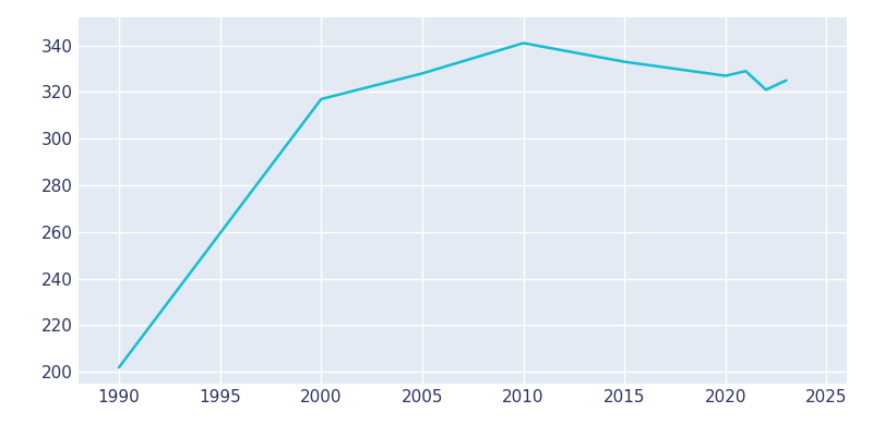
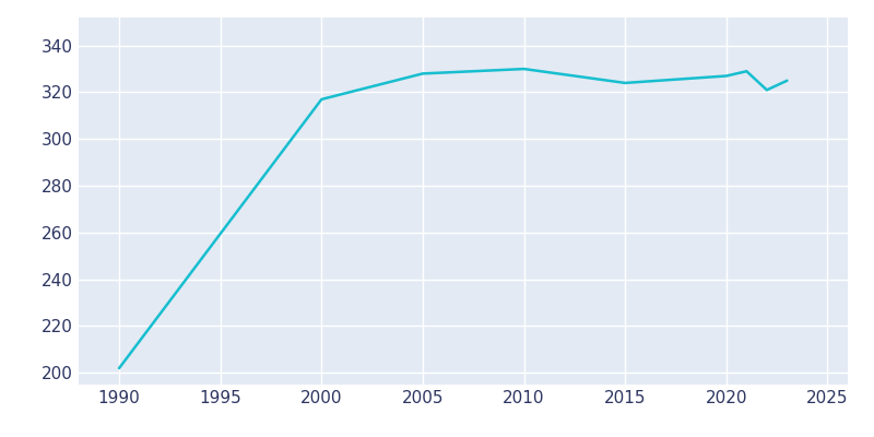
2010: 341 -> 330
2015: 333 -> 324
